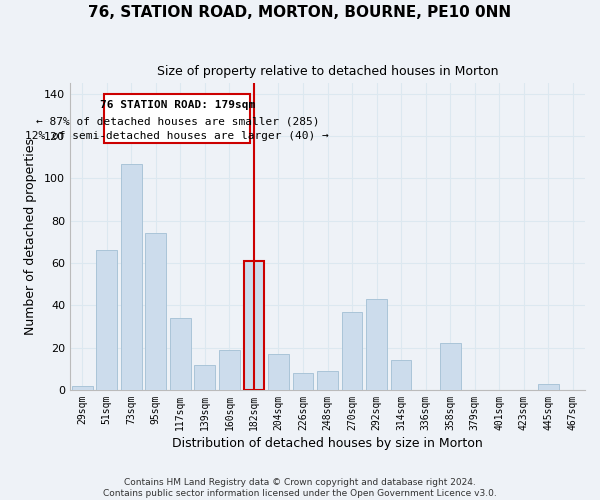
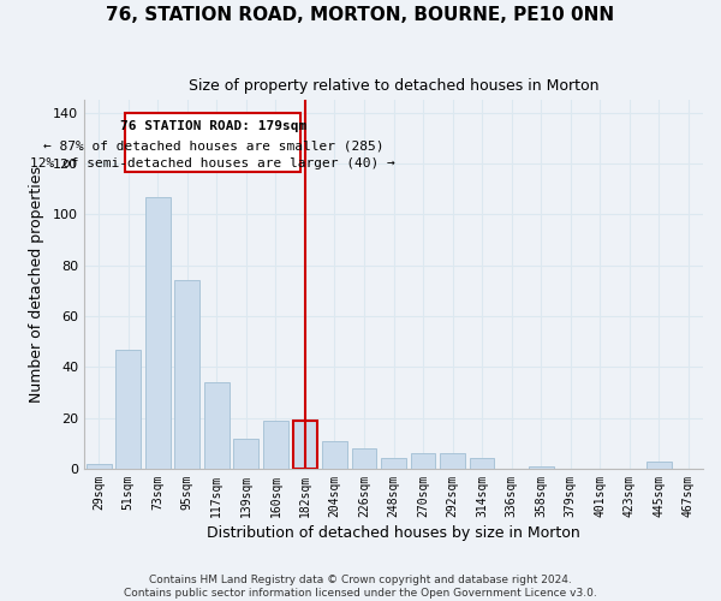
51sqm: 66 -> 47
182sqm: 61 -> 19
204sqm: 17 -> 11
248sqm: 9 -> 4
270sqm: 37 -> 6
292sqm: 43 -> 6
314sqm: 14 -> 4
358sqm: 22 -> 1
